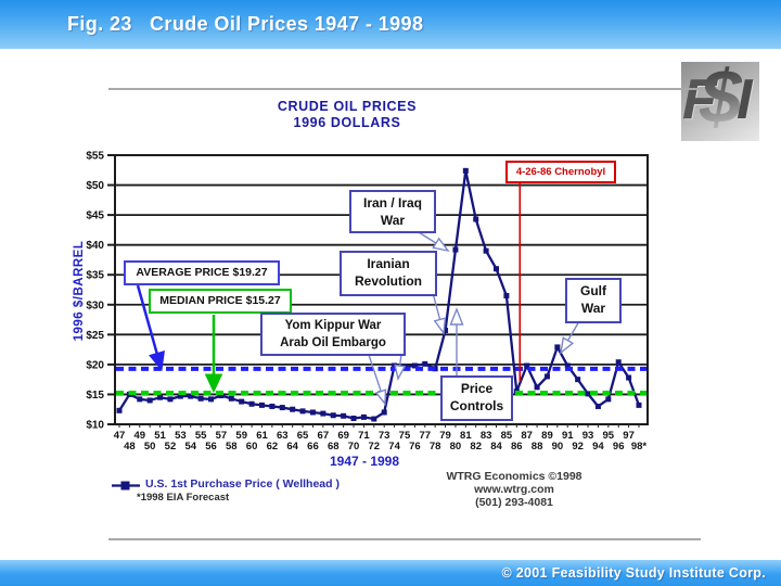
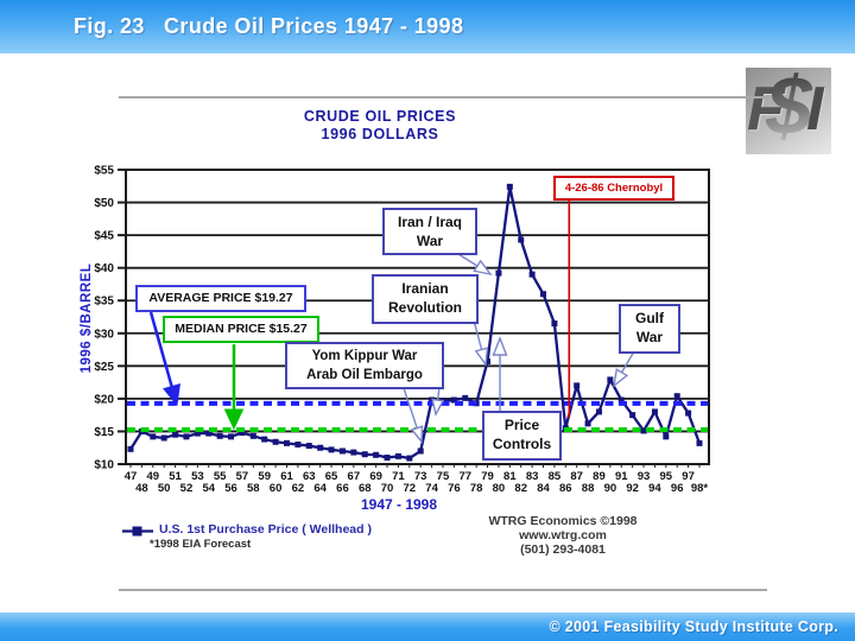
87: $20 -> $22
94: $13 -> $18
